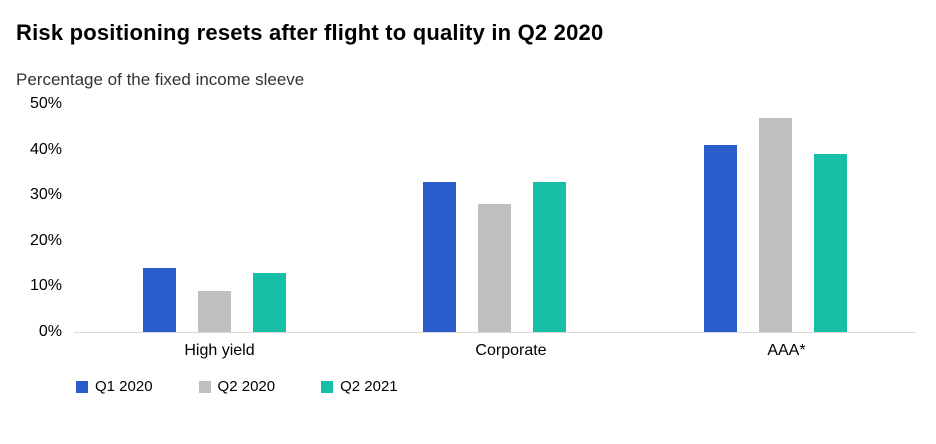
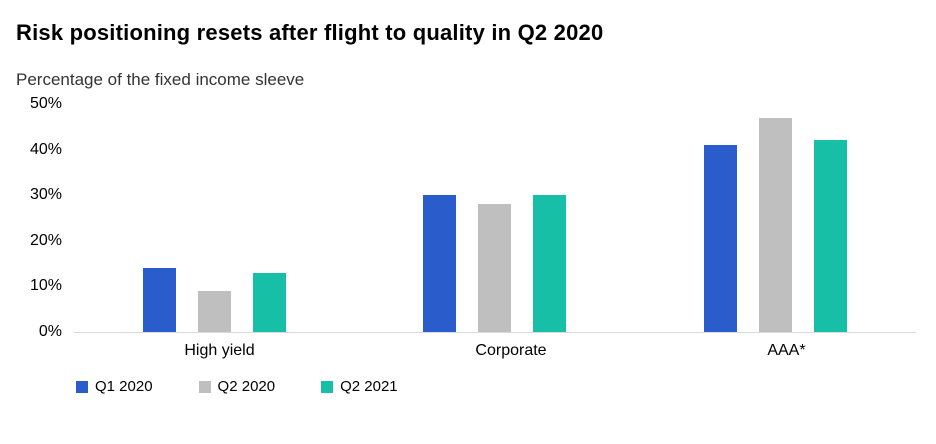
Q1 2020/Corporate: 33% -> 30%
Q2 2021/Corporate: 33% -> 30%
Q2 2021/AAA*: 39% -> 42%
